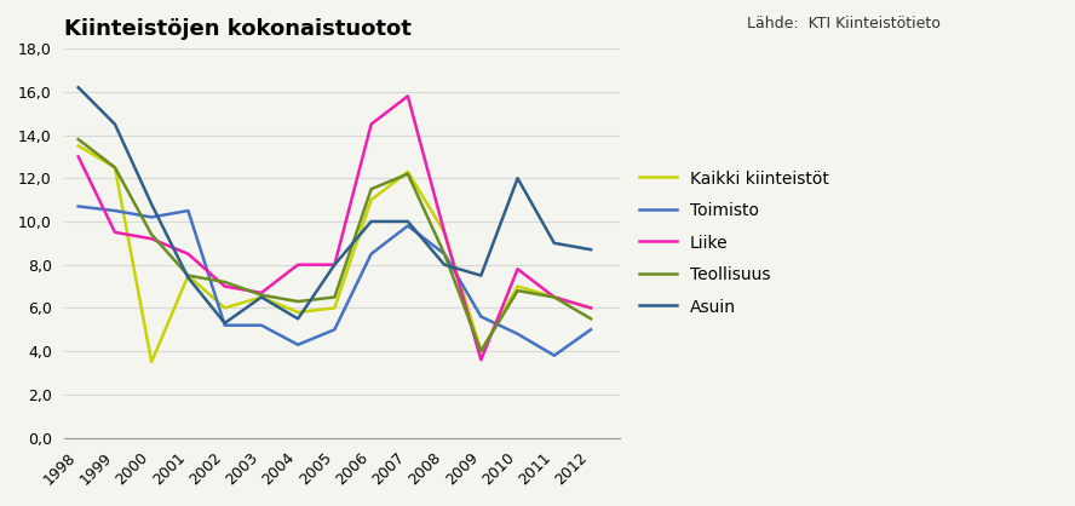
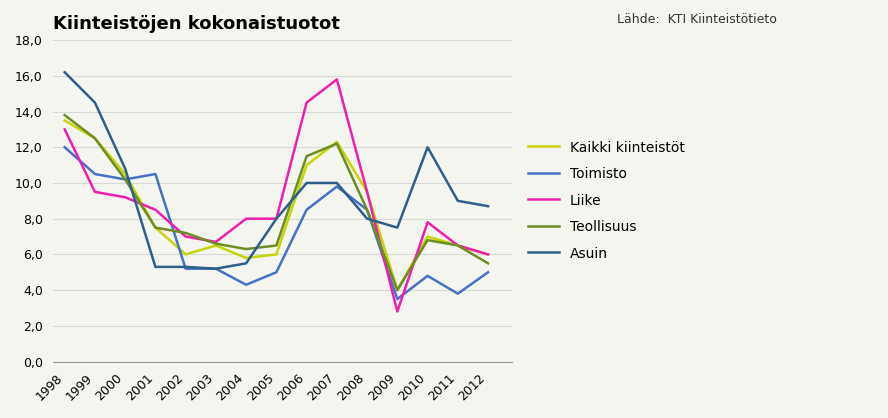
Toimisto/1998: 10,7 -> 12,0
Kaikki kiinteistöt/2000: 3,5 -> 10,5
Teollisuus/2000: 9,4 -> 10,2
Asuin/2001: 7,4 -> 5,3
Asuin/2003: 6,5 -> 5,2
Toimisto/2009: 5,6 -> 3,5
Liike/2009: 3,6 -> 2,8
